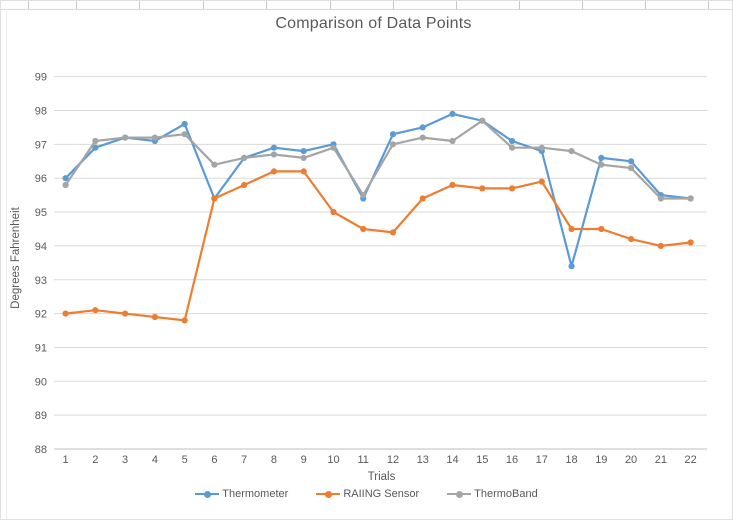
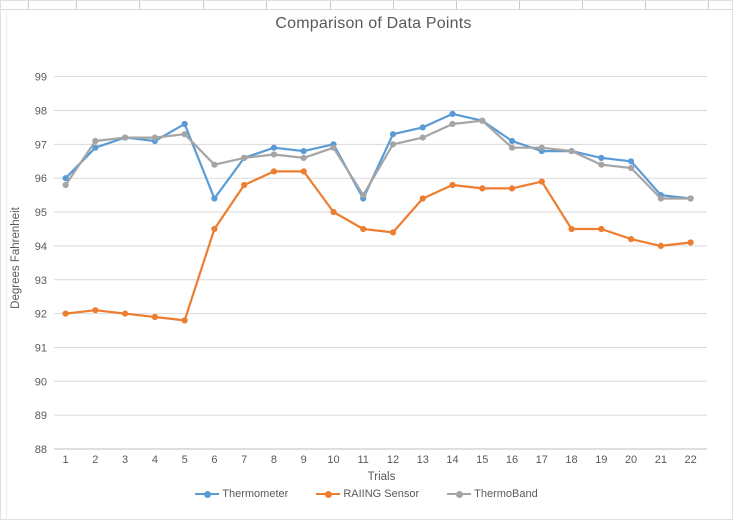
RAIING Sensor/6: 95.4 -> 94.5
ThermoBand/14: 97.1 -> 97.6
Thermometer/18: 93.4 -> 96.8
